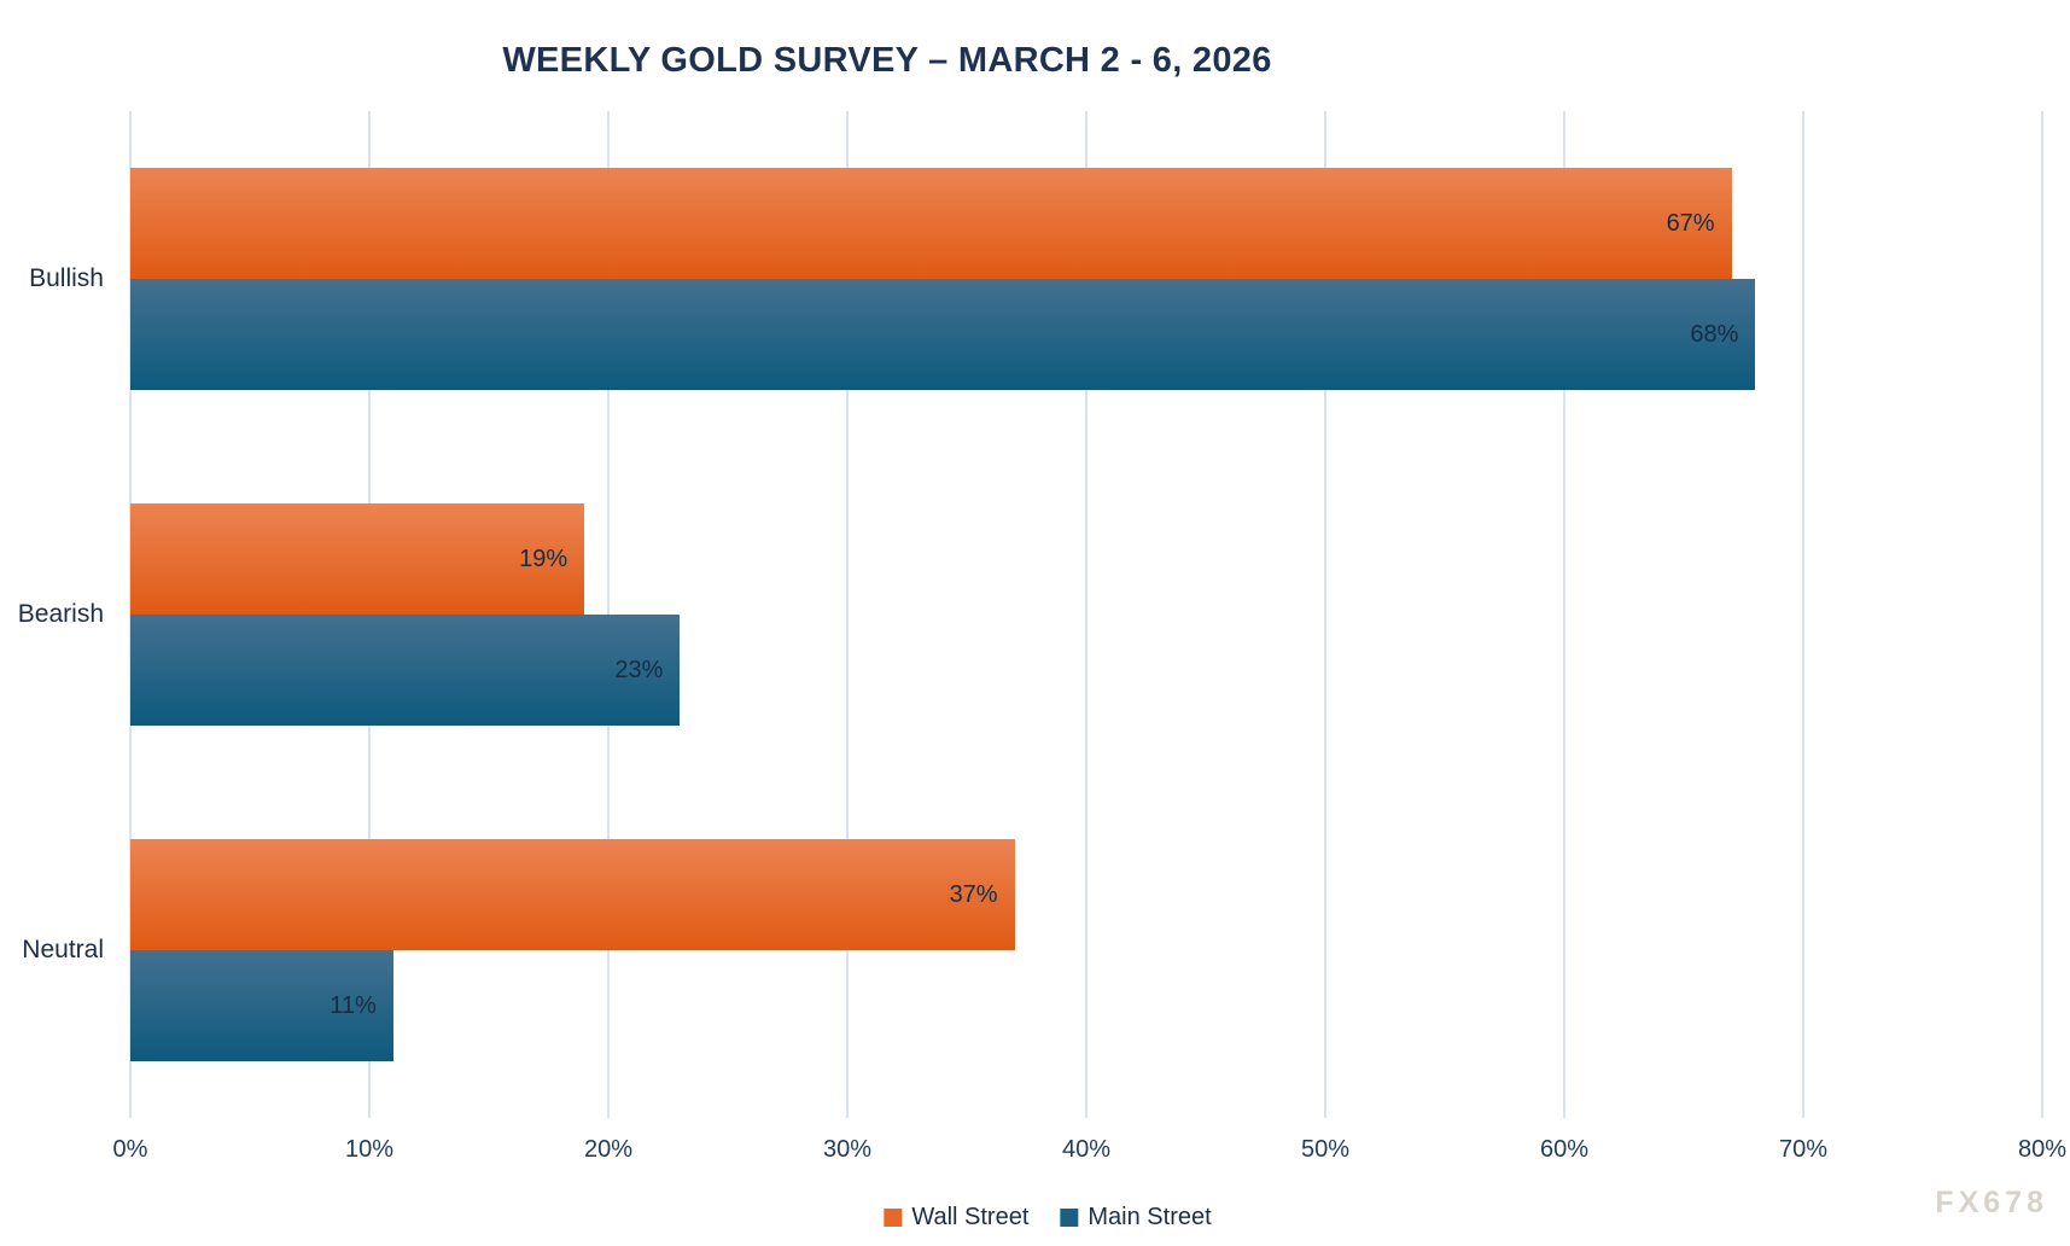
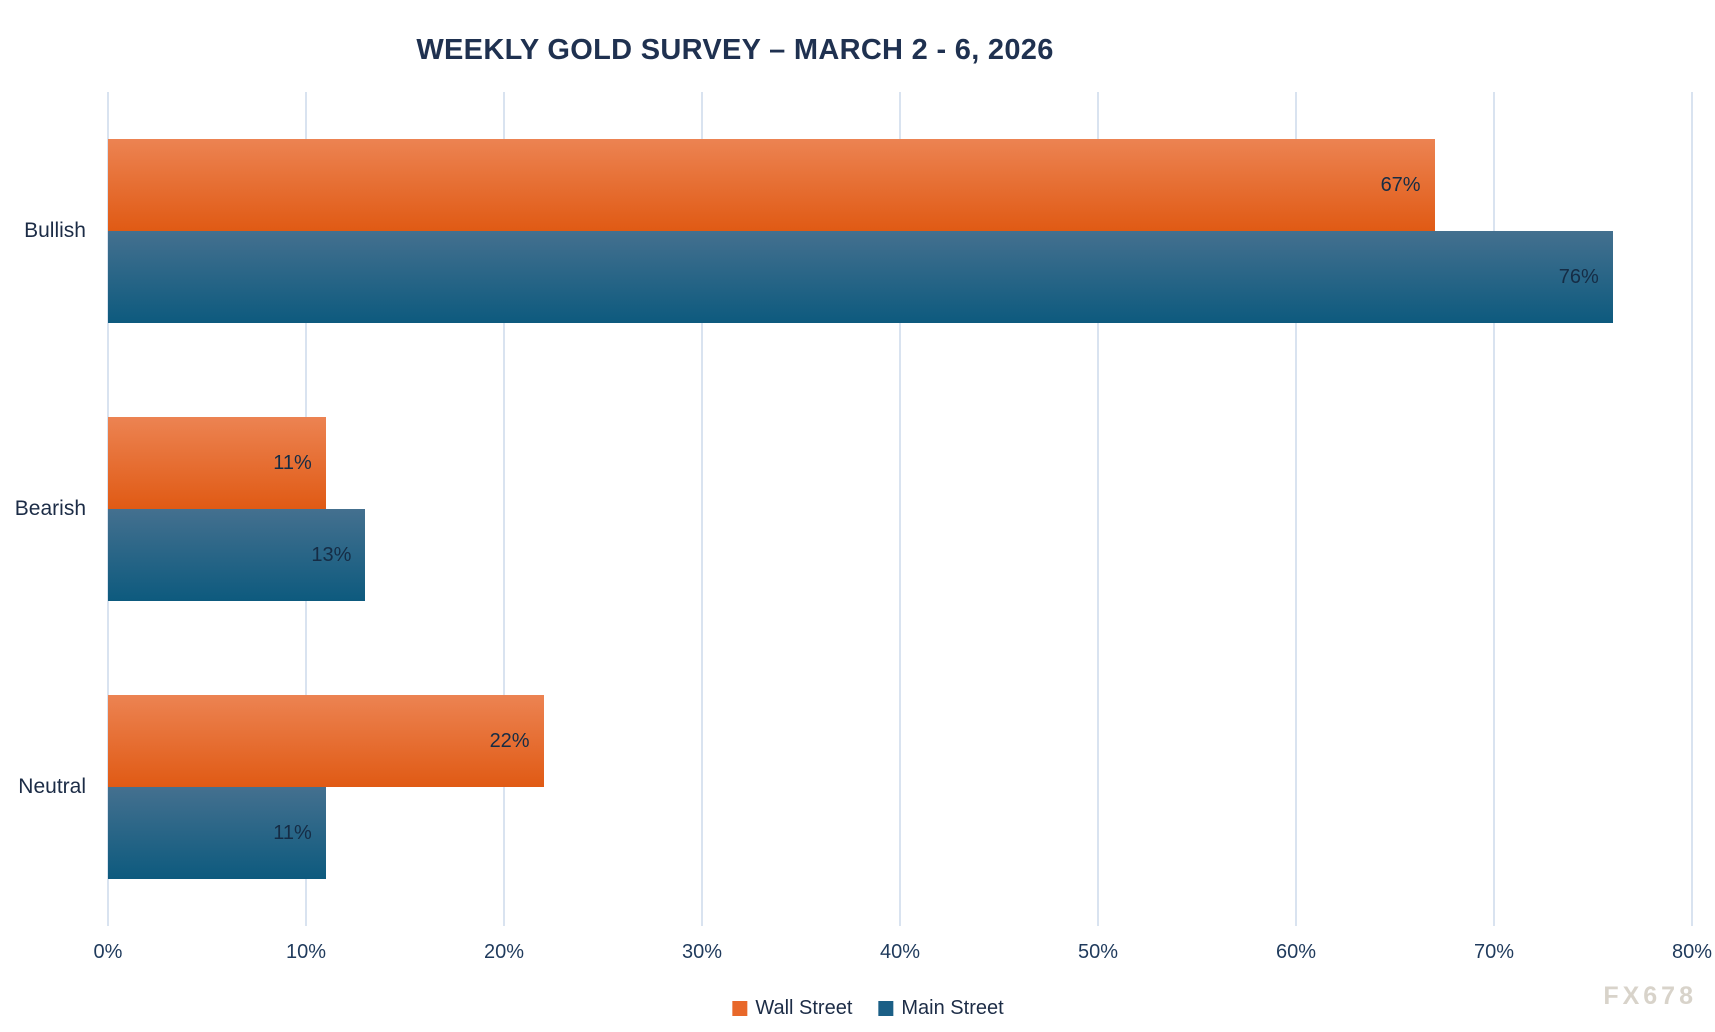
Main Street/Bullish: 68% -> 76%
Wall Street/Bearish: 19% -> 11%
Main Street/Bearish: 23% -> 13%
Wall Street/Neutral: 37% -> 22%
